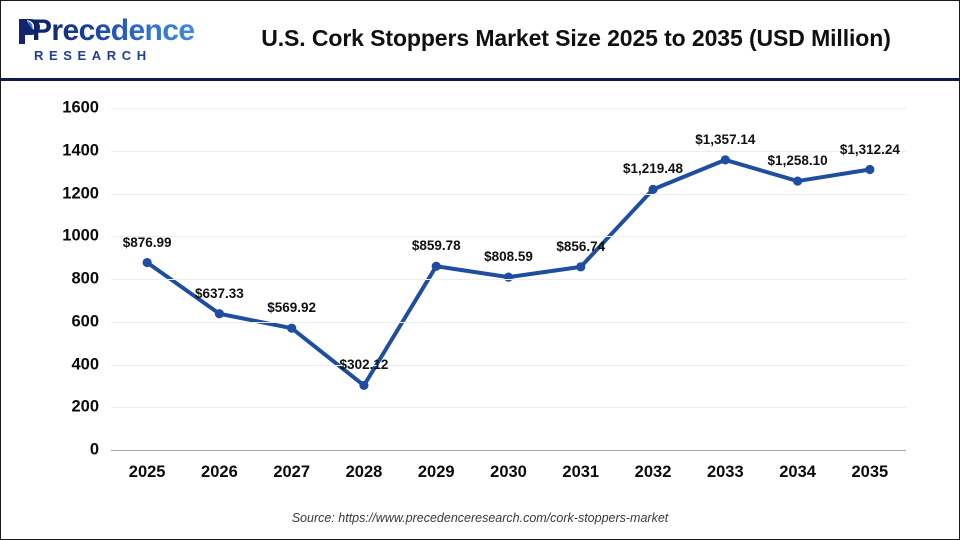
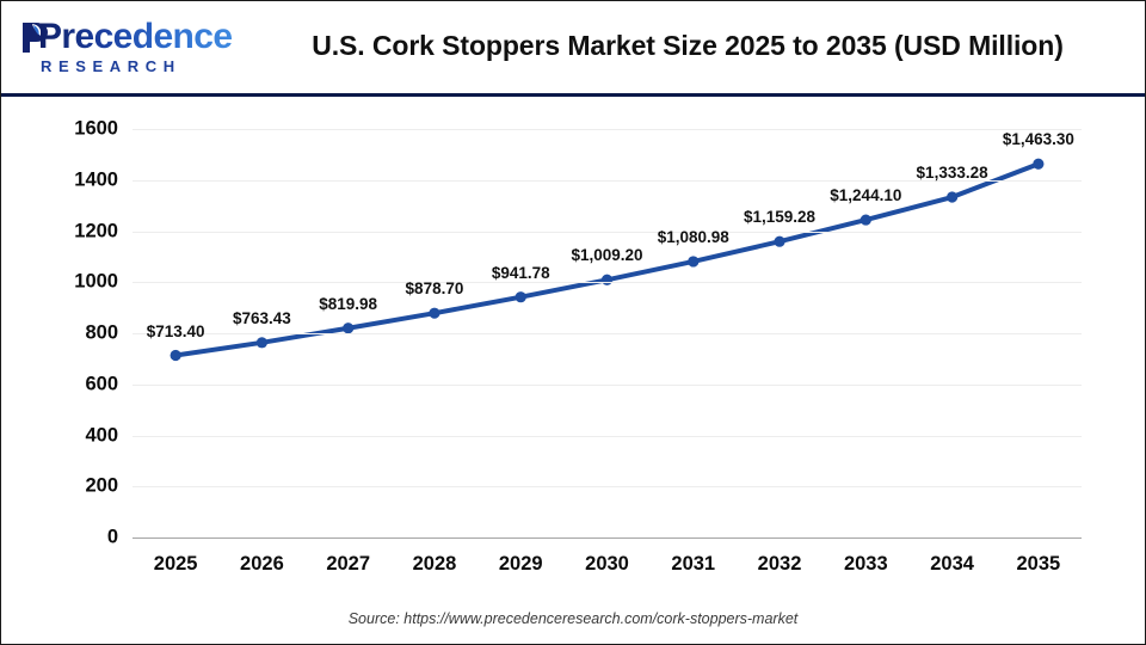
2025: $876.99 -> $713.40
2026: $637.33 -> $763.43
2027: $569.92 -> $819.98
2028: $302.12 -> $878.70
2029: $859.78 -> $941.78
2030: $808.59 -> $1,009.20
2031: $856.74 -> $1,080.98
2032: $1,219.48 -> $1,159.28
2033: $1,357.14 -> $1,244.10
2034: $1,258.10 -> $1,333.28
2035: $1,312.24 -> $1,463.30
